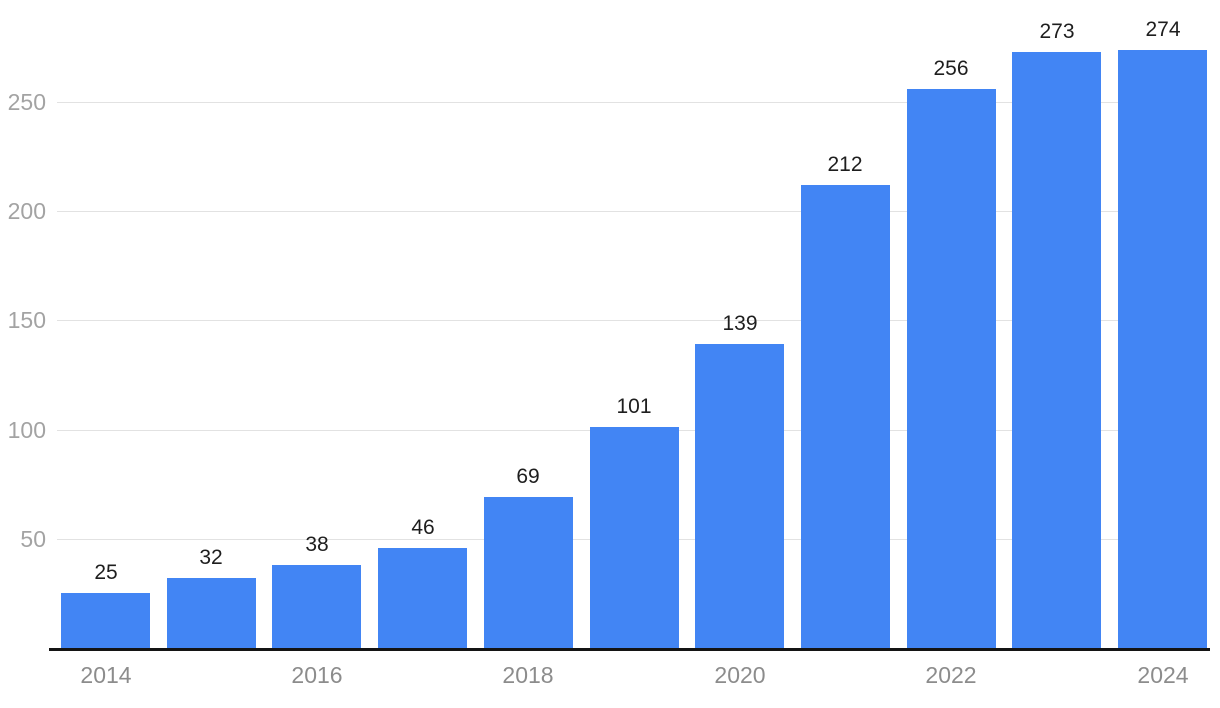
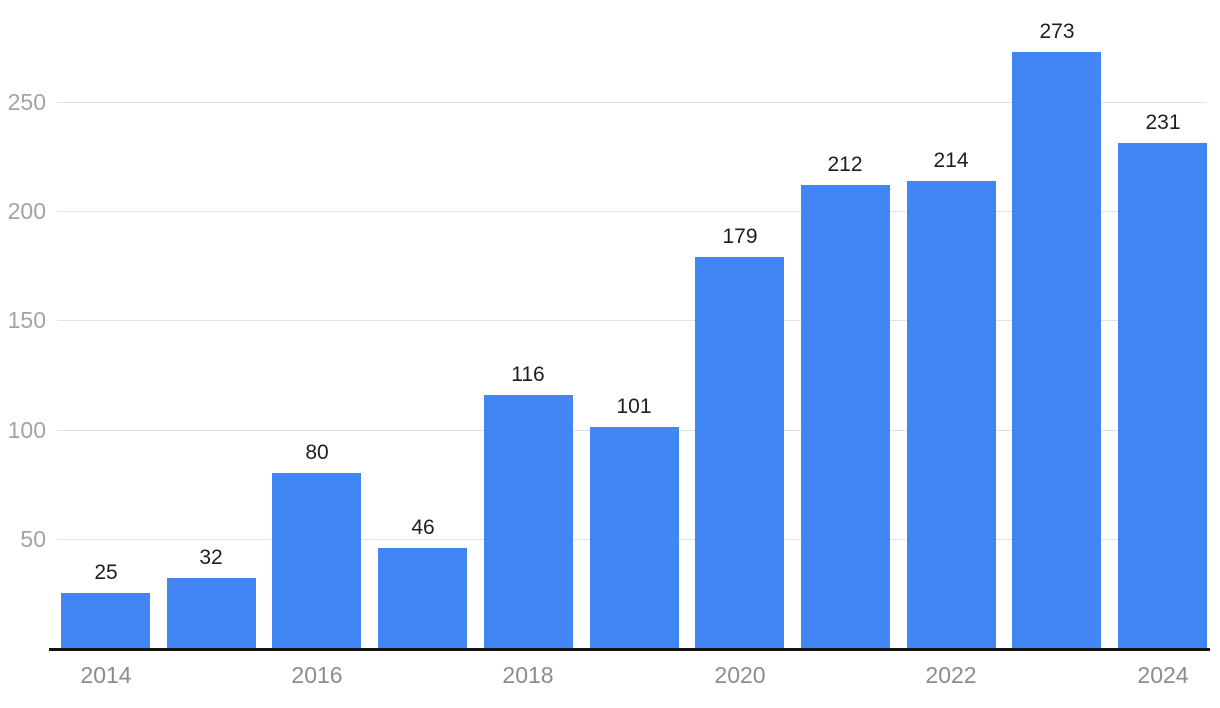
2016: 38 -> 80
2018: 69 -> 116
2020: 139 -> 179
2022: 256 -> 214
2024: 274 -> 231
